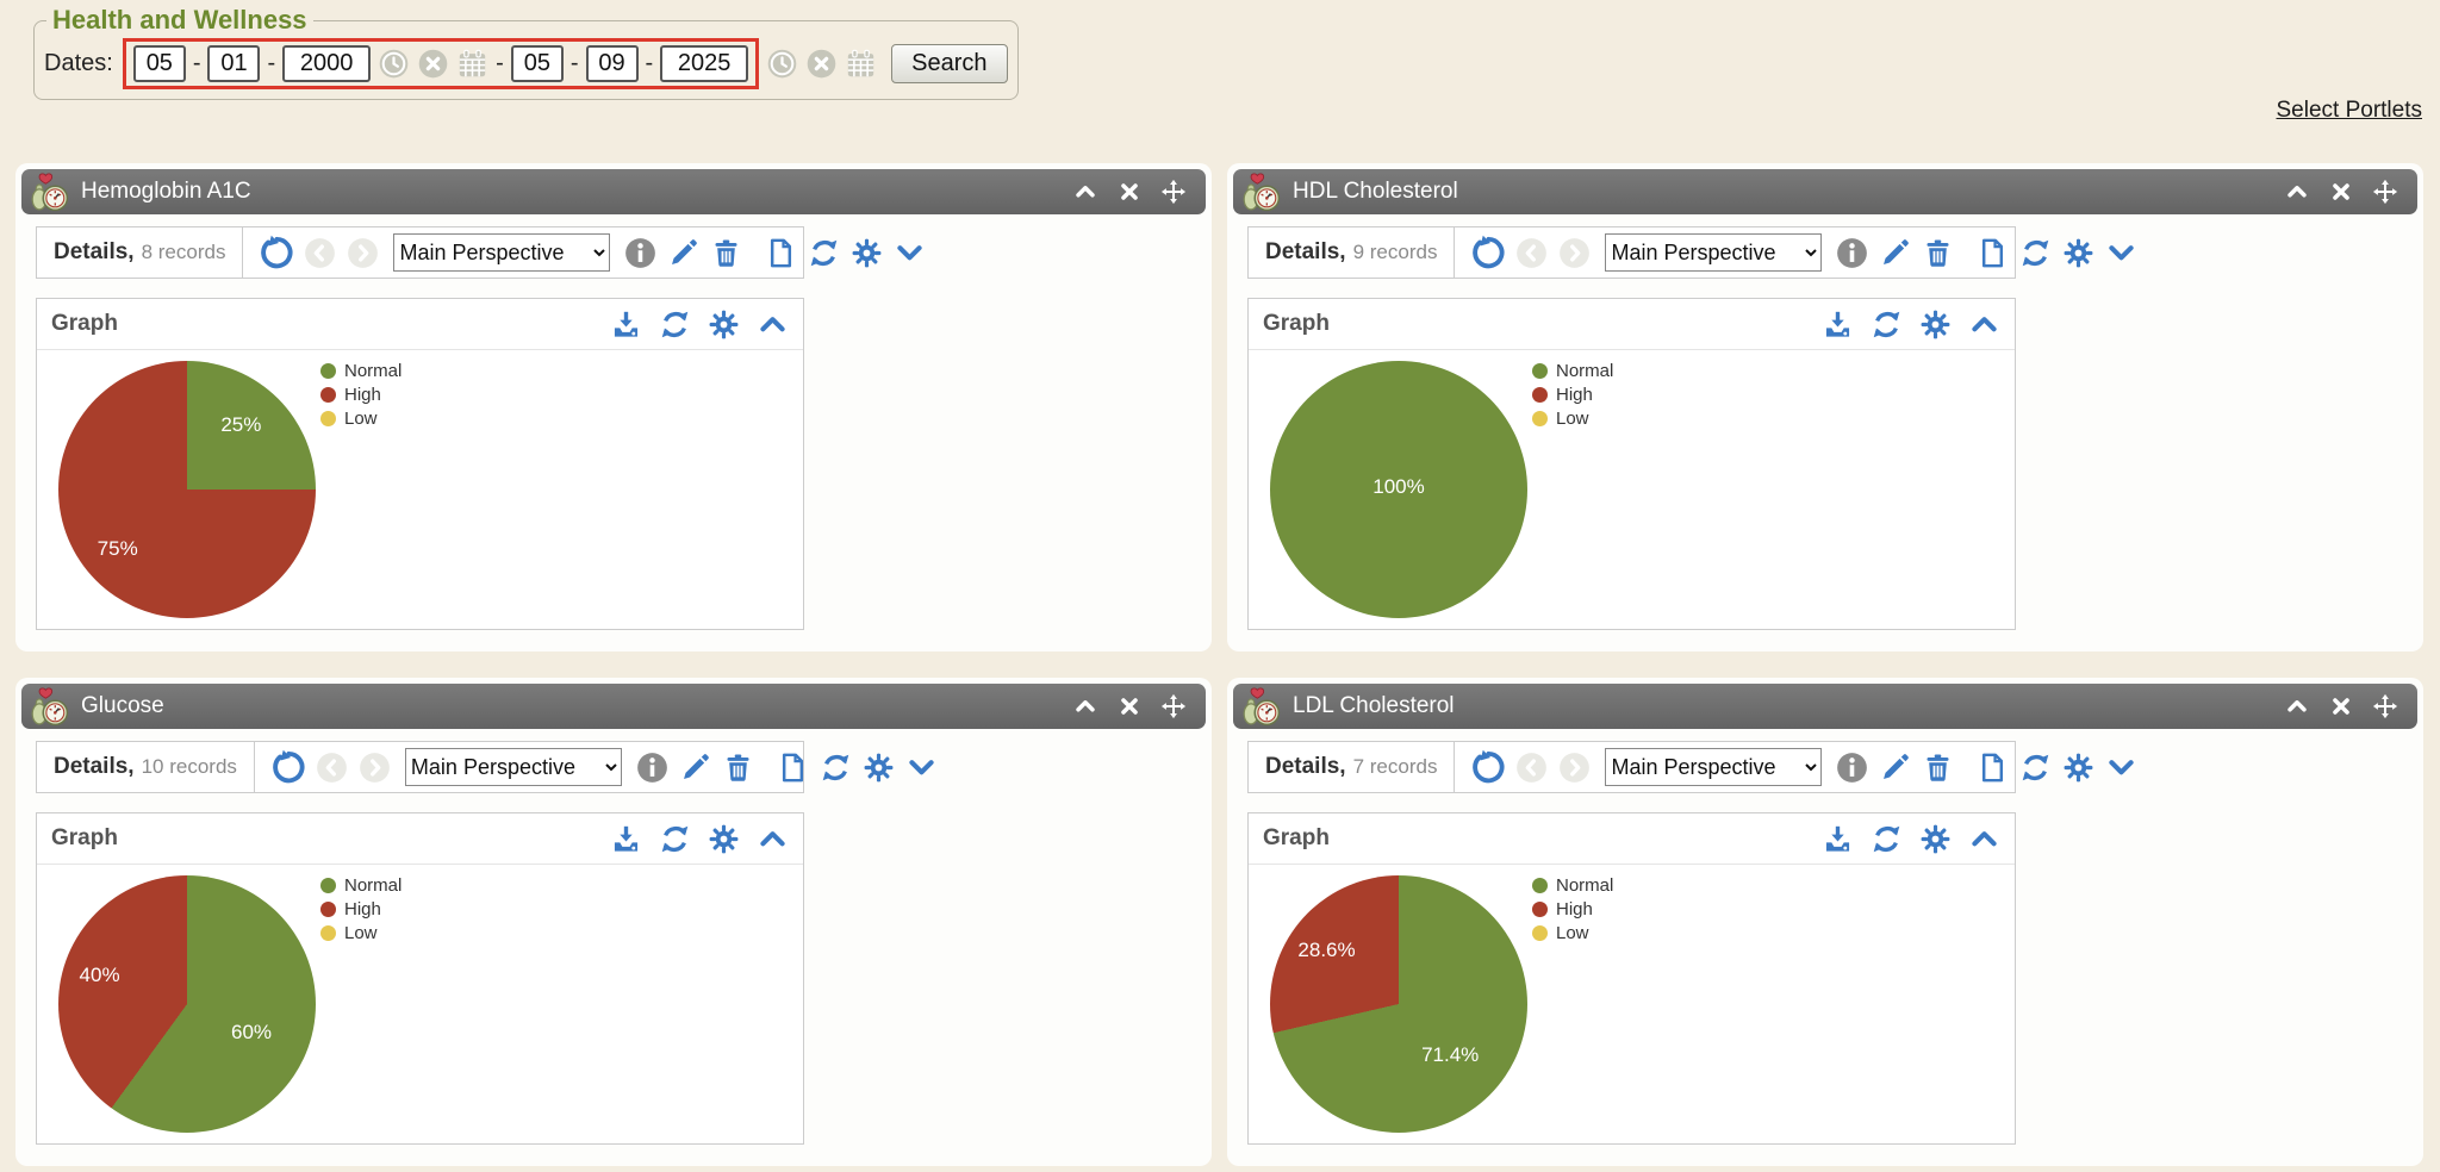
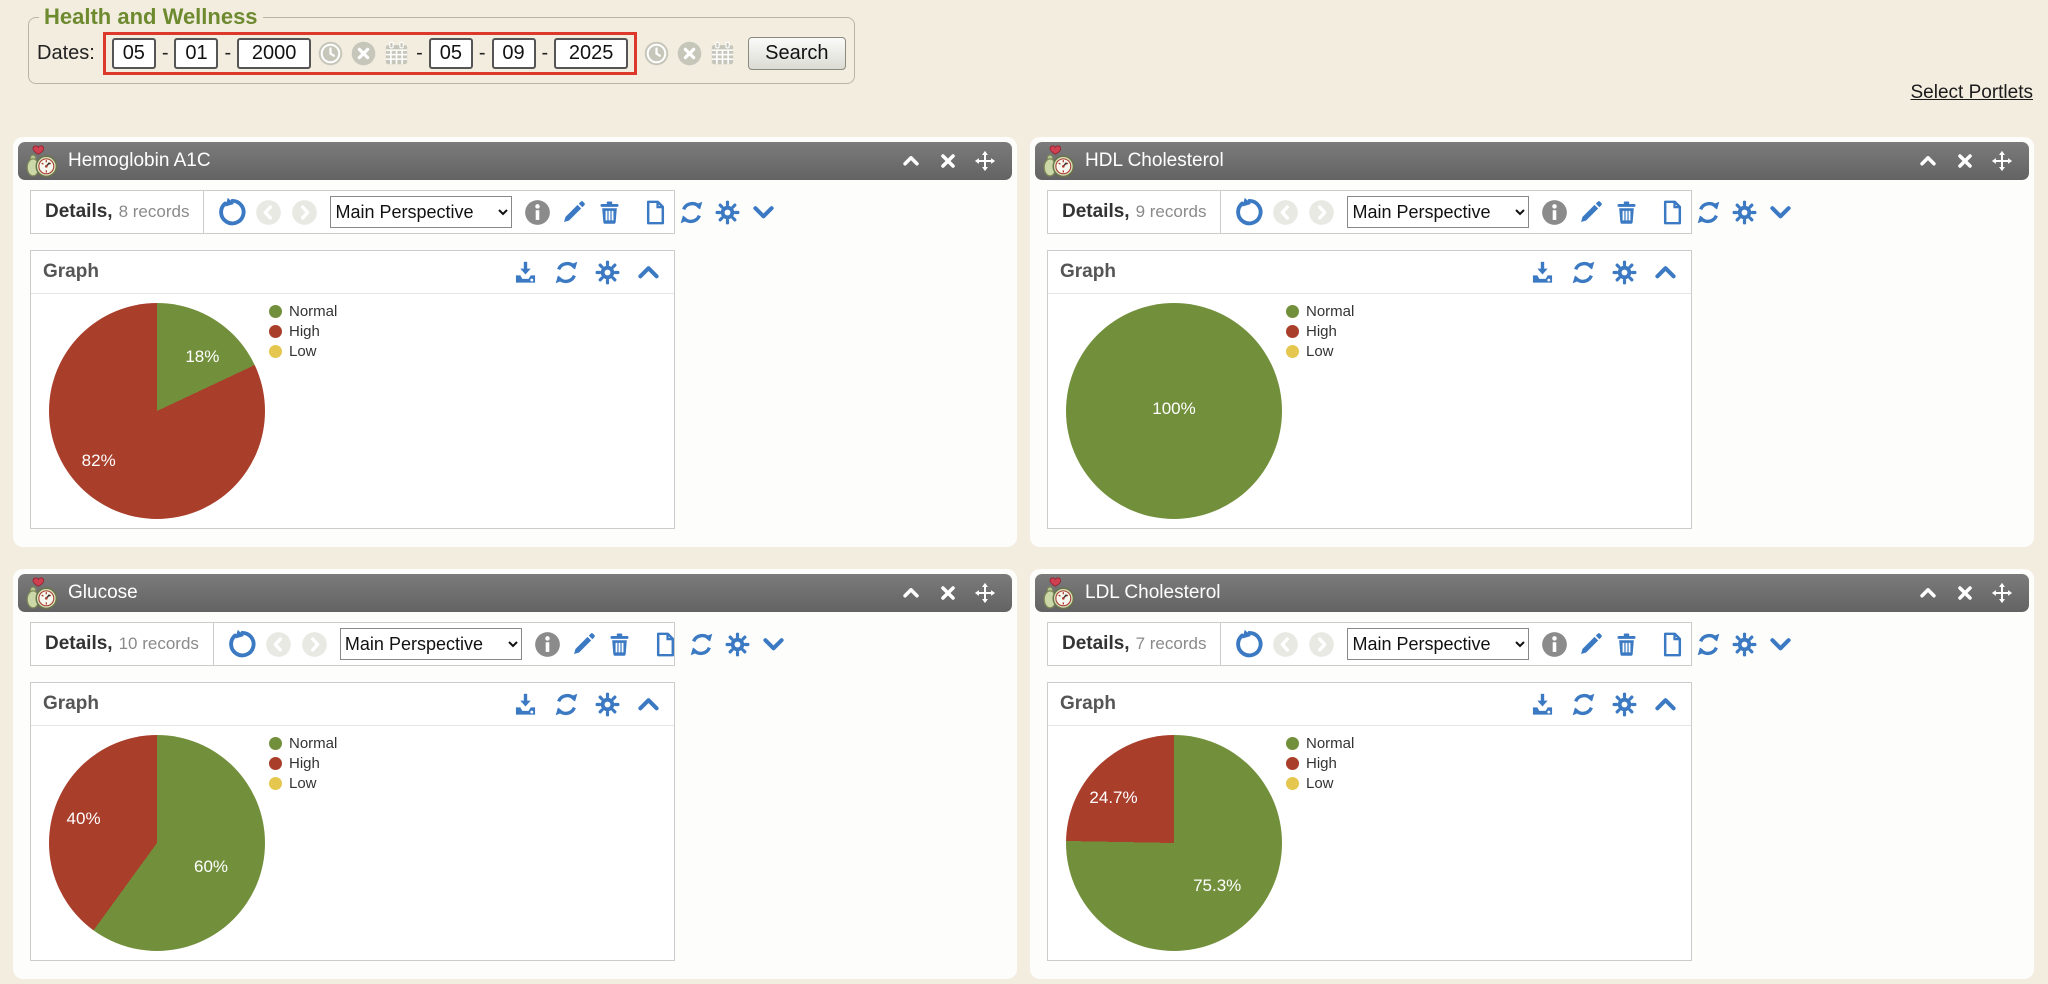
Hemoglobin A1C/Normal: 25% -> 18%
Hemoglobin A1C/High: 75% -> 82%
LDL Cholesterol/Normal: 71.4% -> 75.3%
LDL Cholesterol/High: 28.6% -> 24.7%
